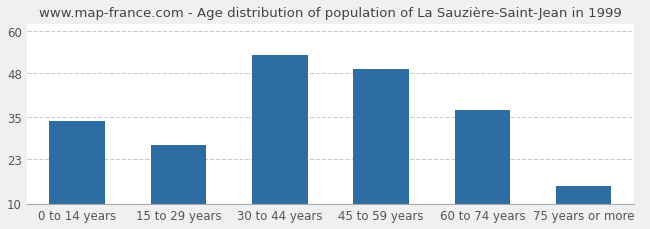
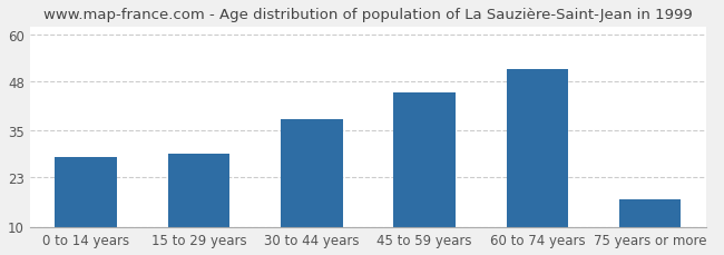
0 to 14 years: 34 -> 28
15 to 29 years: 27 -> 29
30 to 44 years: 53 -> 38
45 to 59 years: 49 -> 45
60 to 74 years: 37 -> 51
75 years or more: 15 -> 17
